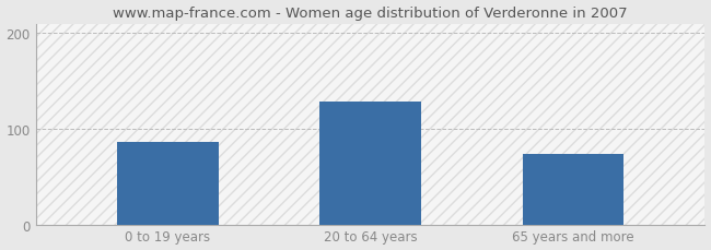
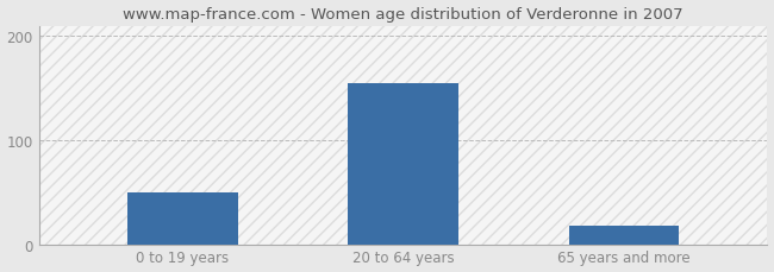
0 to 19 years: 86 -> 50
20 to 64 years: 128 -> 155
65 years and more: 74 -> 18
